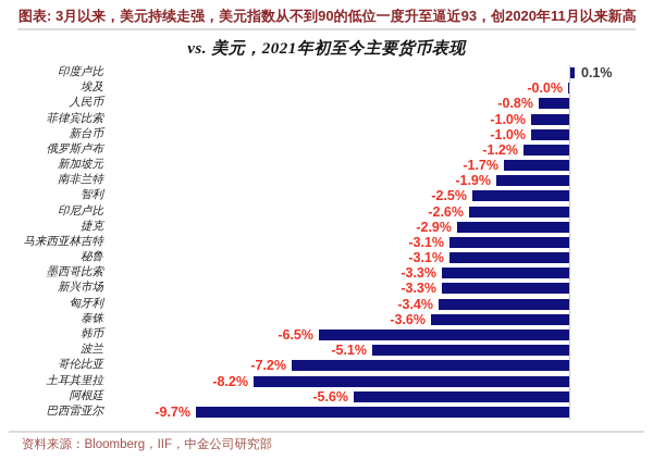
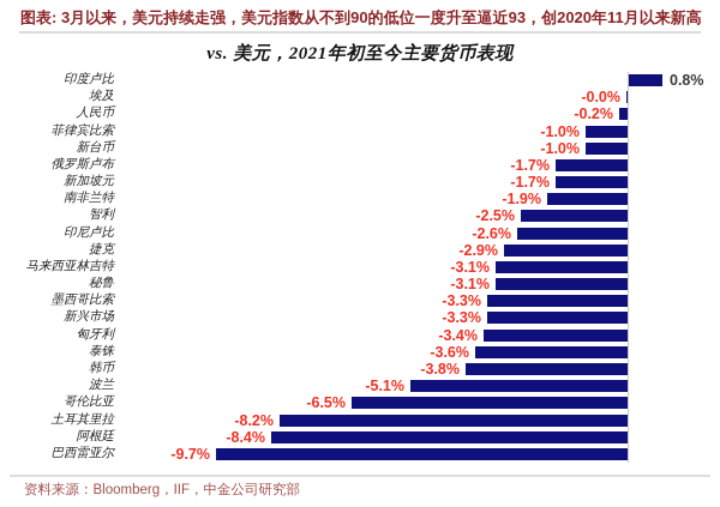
印度卢比: 0.1% -> 0.8%
人民币: -0.8% -> -0.2%
俄罗斯卢布: -1.2% -> -1.7%
韩币: -6.5% -> -3.8%
哥伦比亚: -7.2% -> -6.5%
阿根廷: -5.6% -> -8.4%
